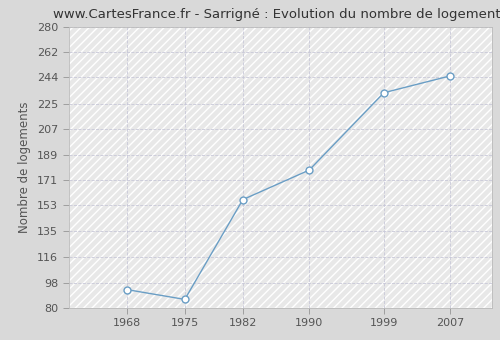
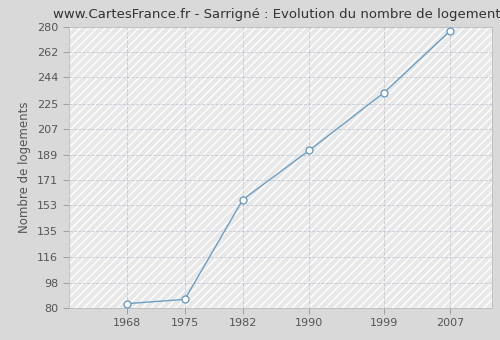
1968: 93 -> 83
1990: 178 -> 192
2007: 245 -> 277
